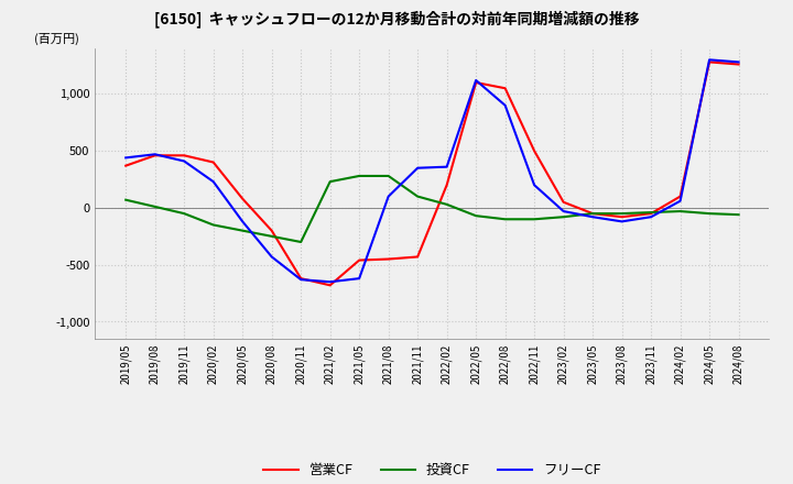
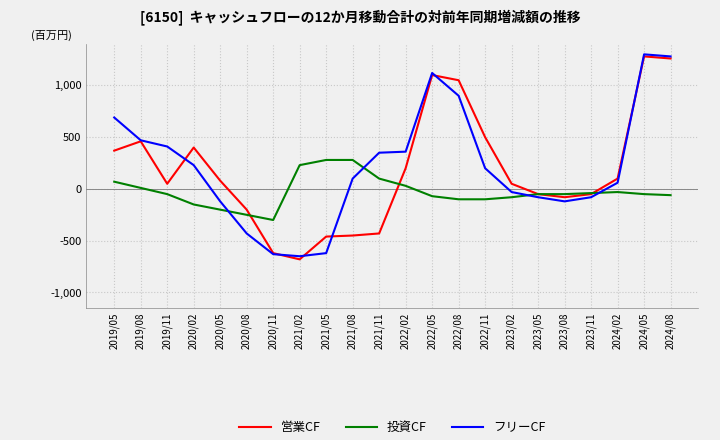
フリーCF/2019/05: 440 -> 690
営業CF/2019/11: 460 -> 50
